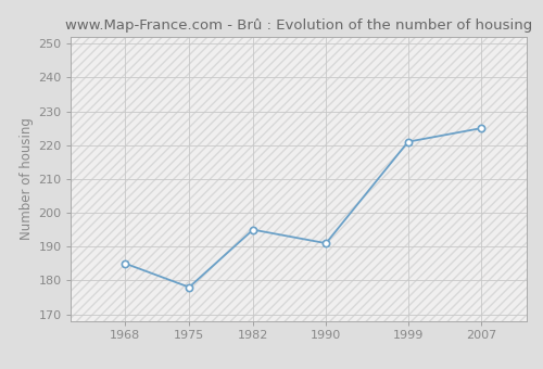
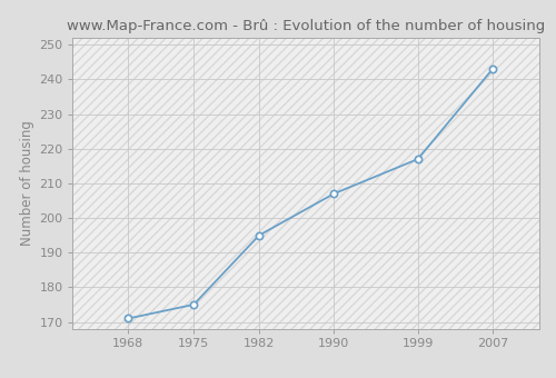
1968: 185 -> 171
1975: 178 -> 175
1990: 191 -> 207
1999: 221 -> 217
2007: 225 -> 243
